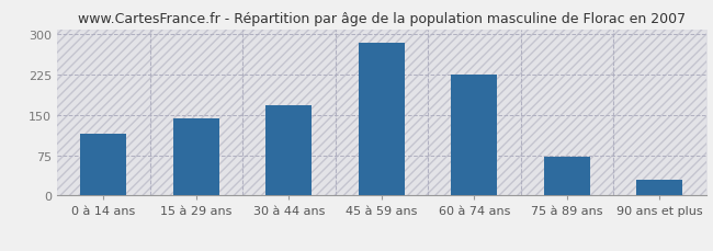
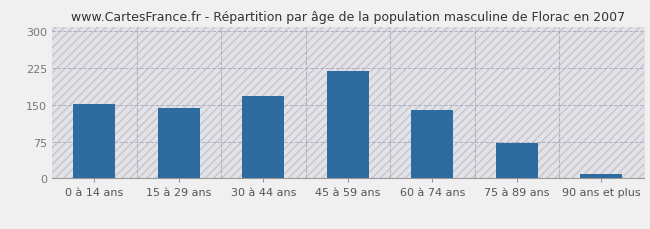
0 à 14 ans: 115 -> 152
45 à 59 ans: 285 -> 220
60 à 74 ans: 225 -> 140
90 ans et plus: 30 -> 10
